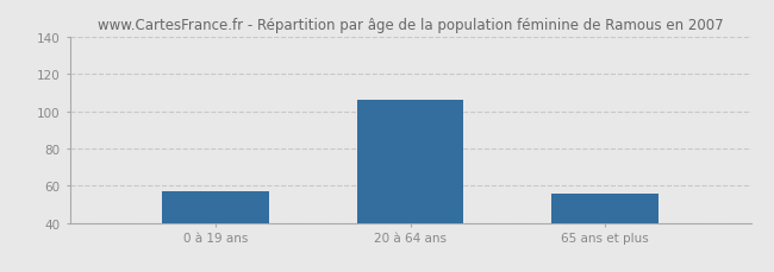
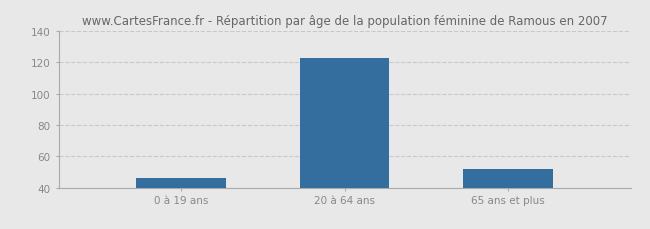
0 à 19 ans: 57 -> 46
20 à 64 ans: 106 -> 123
65 ans et plus: 56 -> 52
